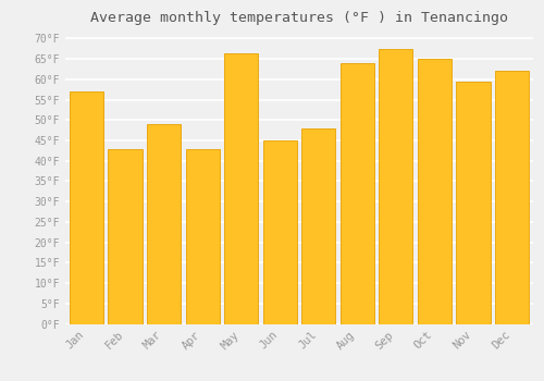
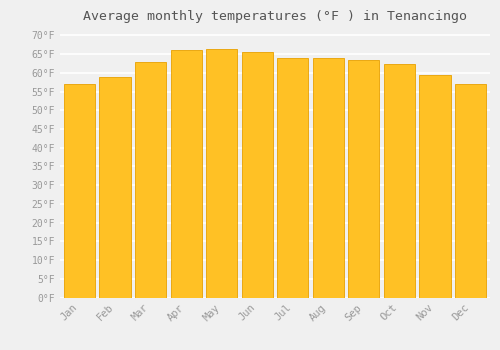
Feb: 43.0°F -> 59.0°F
Mar: 49.0°F -> 63.0°F
Apr: 43.0°F -> 66.0°F
Jun: 45.0°F -> 65.5°F
Jul: 48.0°F -> 64.0°F
Sep: 67.5°F -> 63.5°F
Oct: 65.0°F -> 62.5°F
Dec: 62.0°F -> 57.0°F
